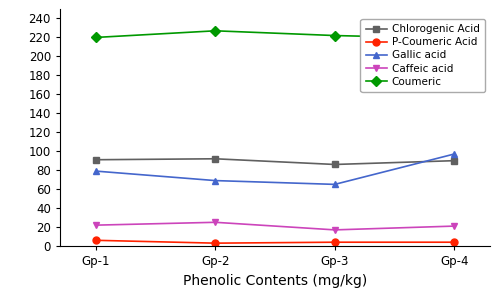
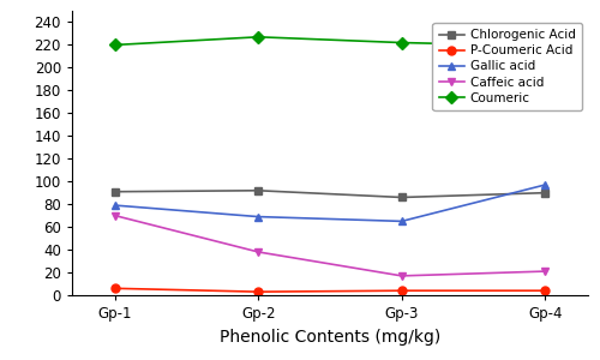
Caffeic acid/Gp-1: 22 -> 70
Caffeic acid/Gp-2: 25 -> 38
